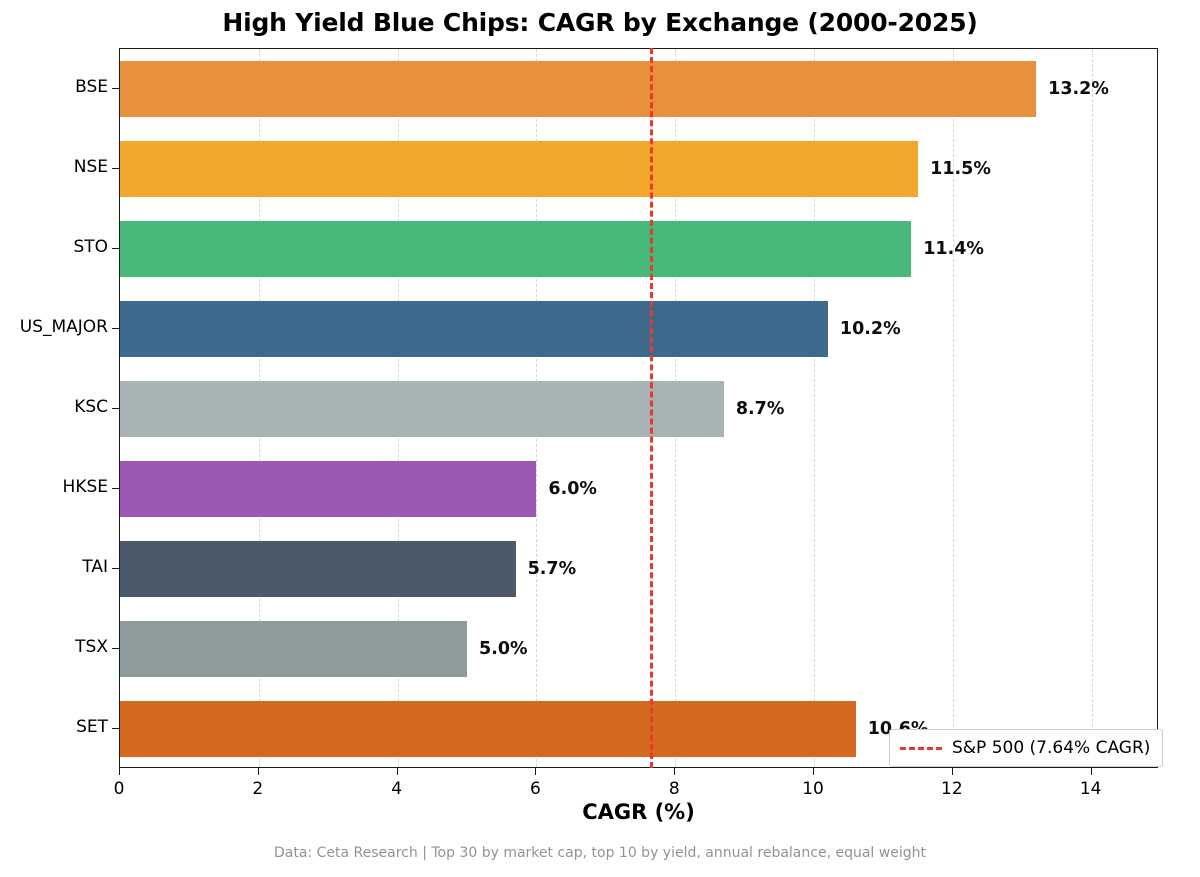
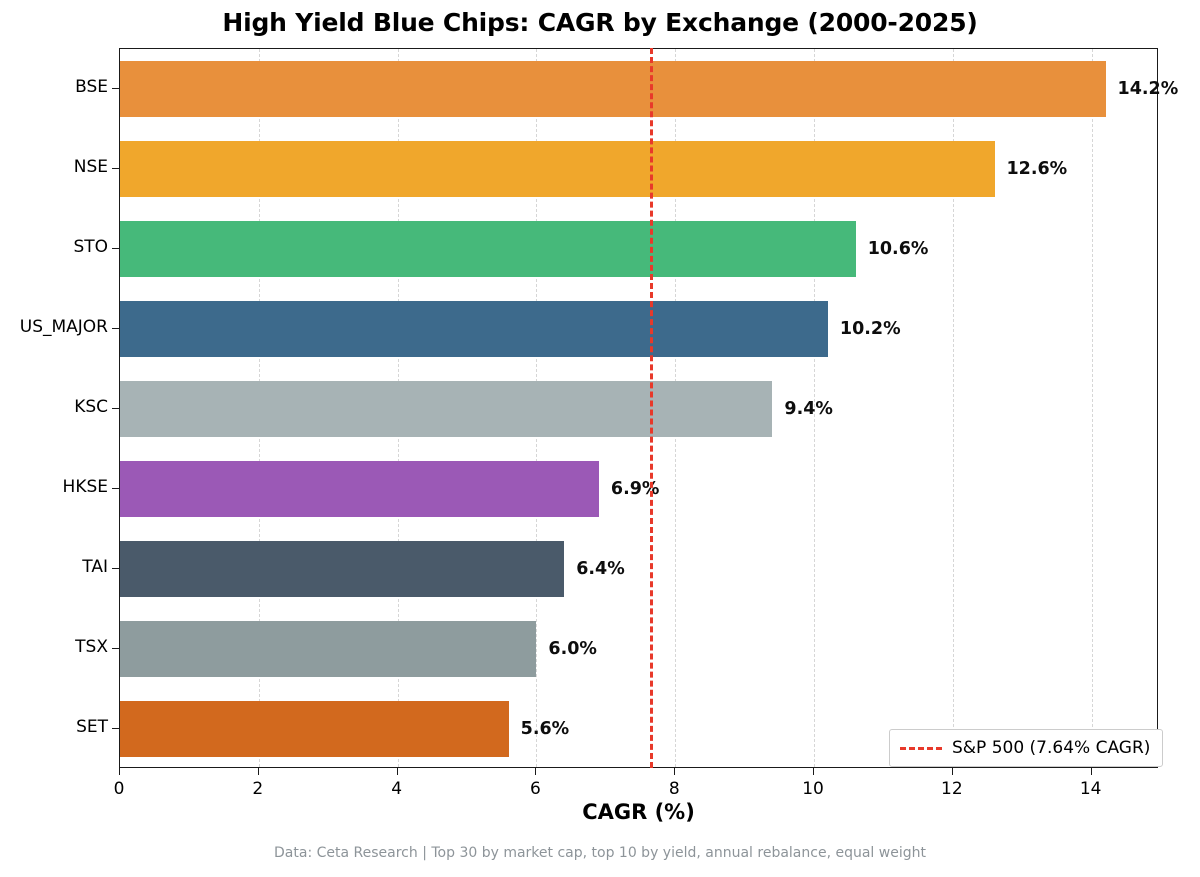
BSE: 13.2% -> 14.2%
NSE: 11.5% -> 12.6%
STO: 11.4% -> 10.6%
KSC: 8.7% -> 9.4%
HKSE: 6.0% -> 6.9%
TAI: 5.7% -> 6.4%
TSX: 5.0% -> 6.0%
SET: 10.6% -> 5.6%
